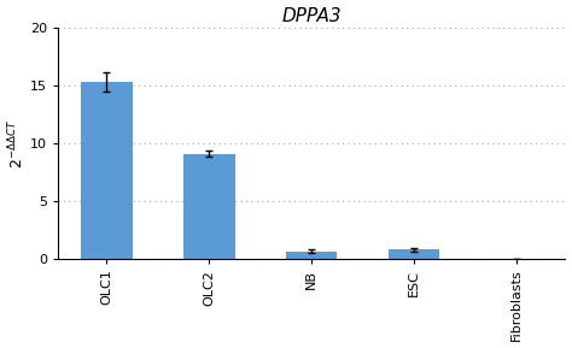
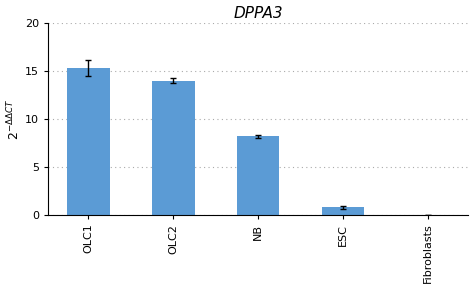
OLC2: 9.1 -> 14.0
NB: 0.6 -> 8.2
